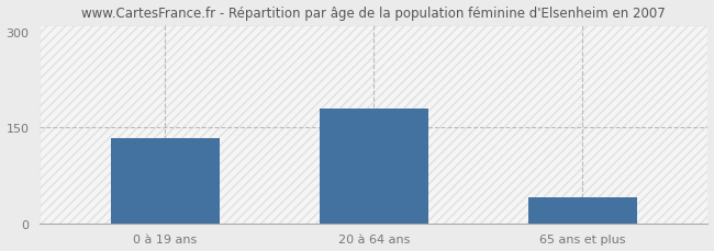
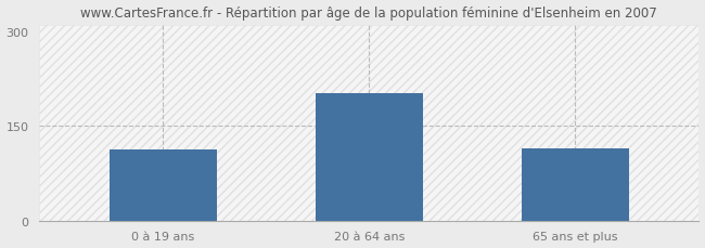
0 à 19 ans: 133 -> 112
20 à 64 ans: 180 -> 202
65 ans et plus: 40 -> 114
